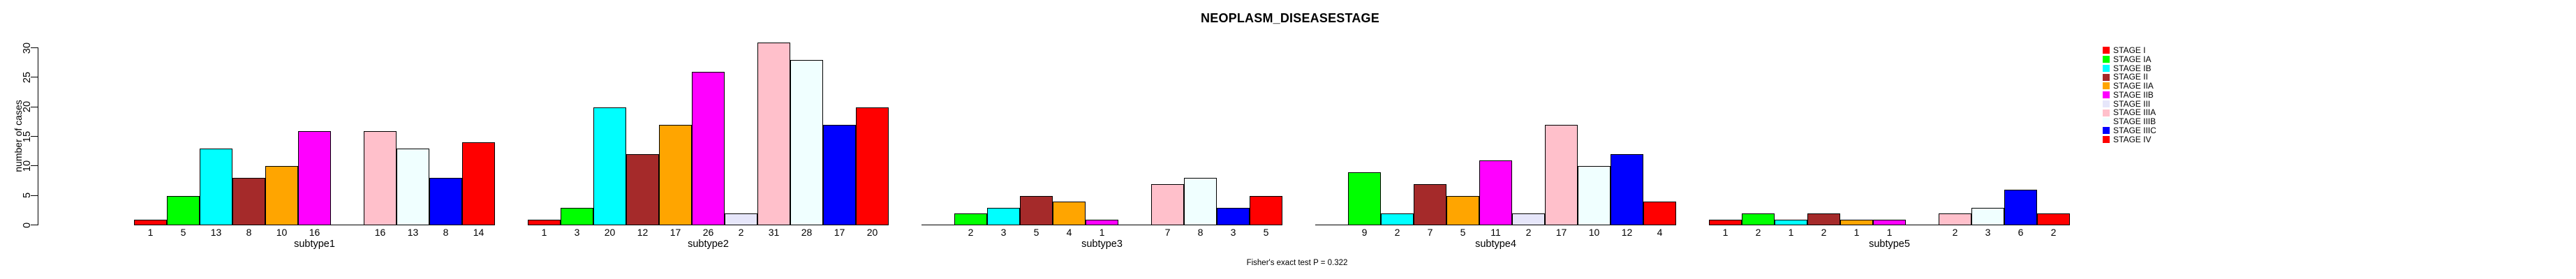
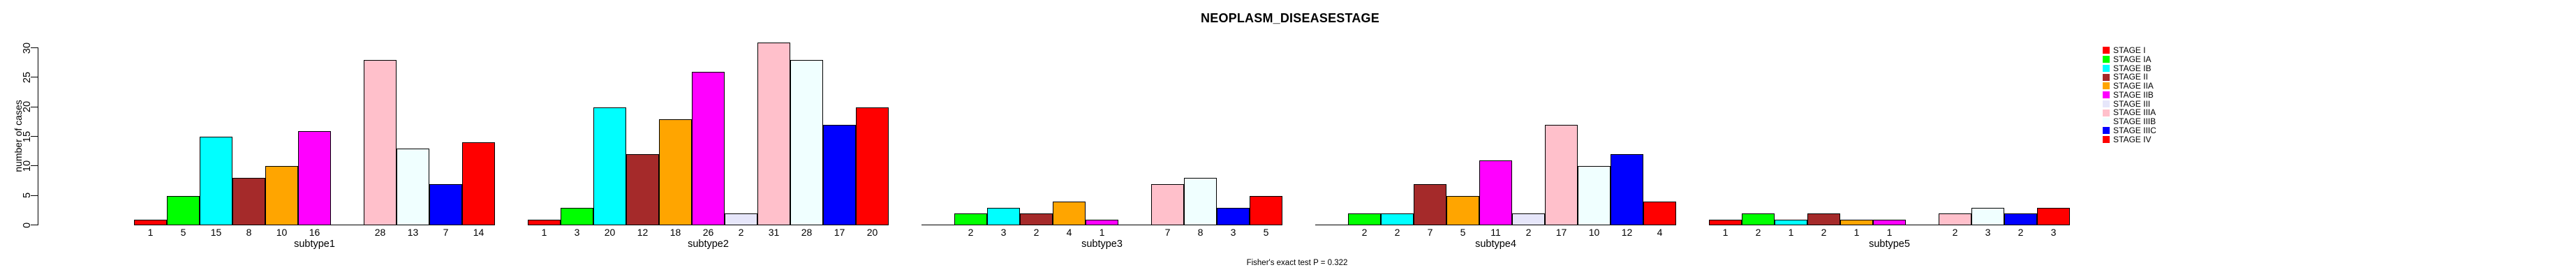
STAGE IB/subtype1: 13 -> 15
STAGE IIIA/subtype1: 16 -> 28
STAGE IIIC/subtype1: 8 -> 7
STAGE IIA/subtype2: 17 -> 18
STAGE II/subtype3: 5 -> 2
STAGE IA/subtype4: 9 -> 2
STAGE IIIC/subtype5: 6 -> 2
STAGE IV/subtype5: 2 -> 3
